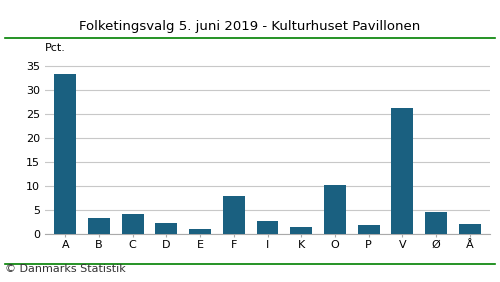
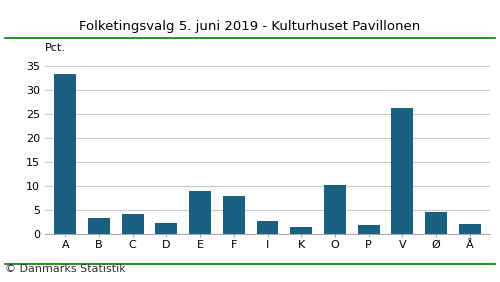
E: 1.0 -> 9.0
